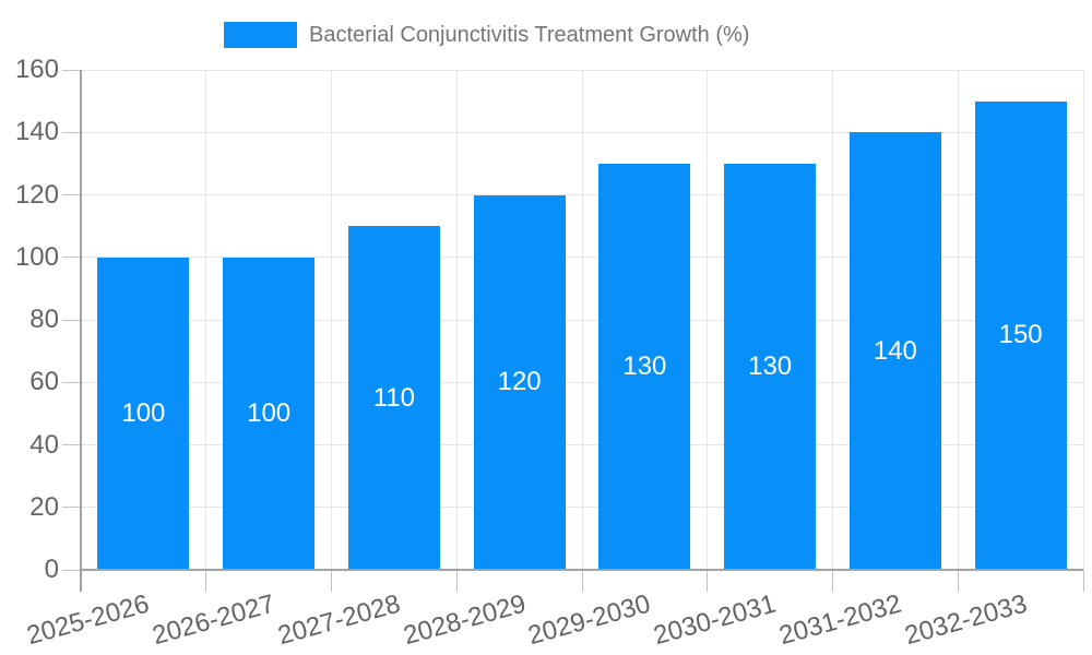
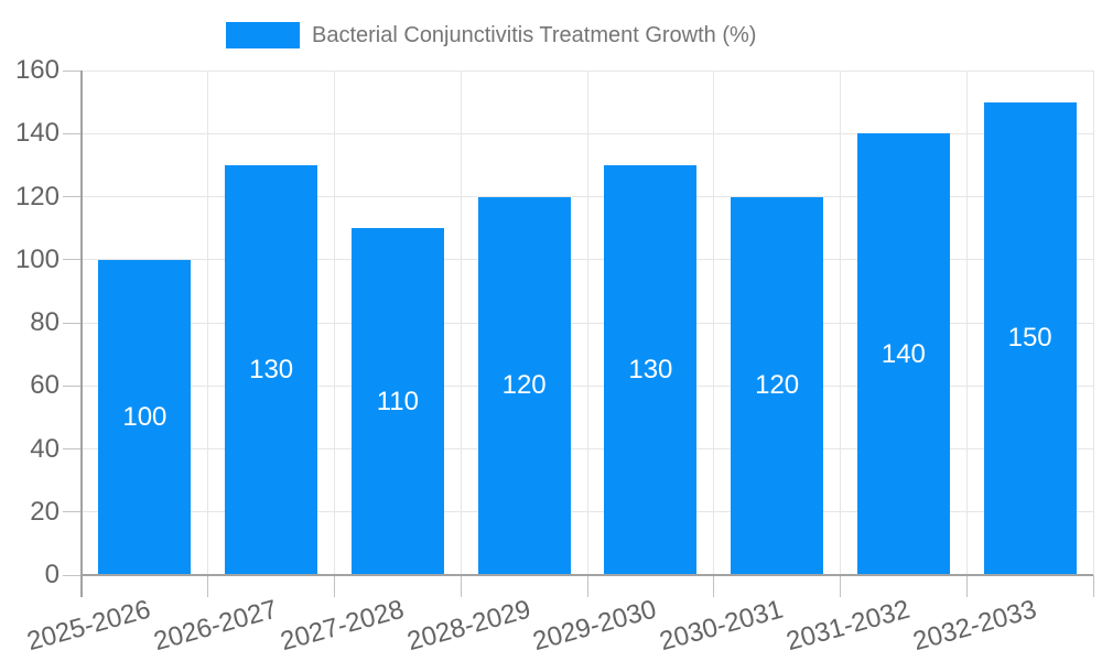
2026-2027: 100 -> 130
2030-2031: 130 -> 120
